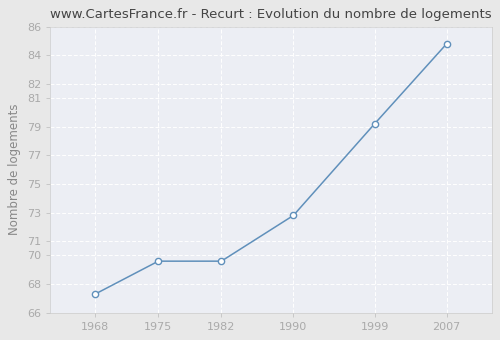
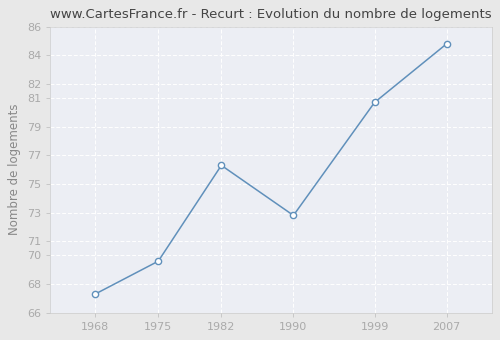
1982: 69.6 -> 76.3
1999: 79.2 -> 80.7
